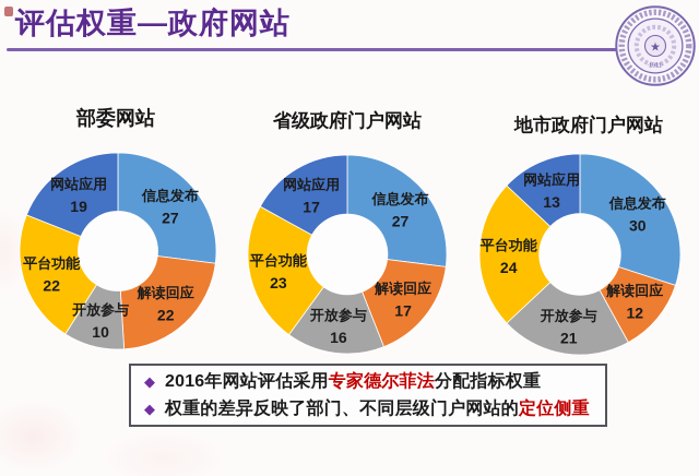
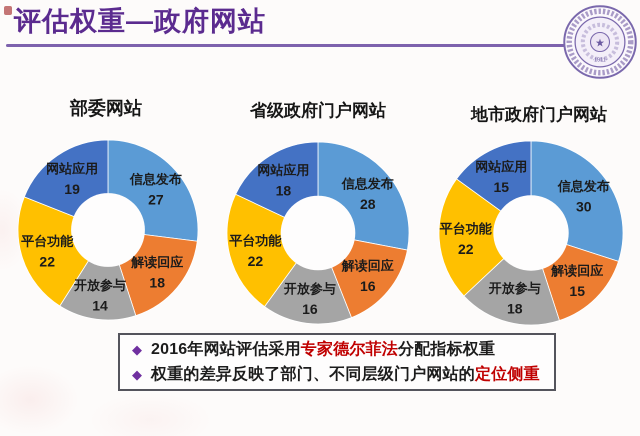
部委网站/解读回应: 22 -> 18
部委网站/开放参与: 10 -> 14
省级政府门户网站/信息发布: 27 -> 28
省级政府门户网站/解读回应: 17 -> 16
省级政府门户网站/平台功能: 23 -> 22
省级政府门户网站/网站应用: 17 -> 18
地市政府门户网站/解读回应: 12 -> 15
地市政府门户网站/开放参与: 21 -> 18
地市政府门户网站/平台功能: 24 -> 22
地市政府门户网站/网站应用: 13 -> 15
